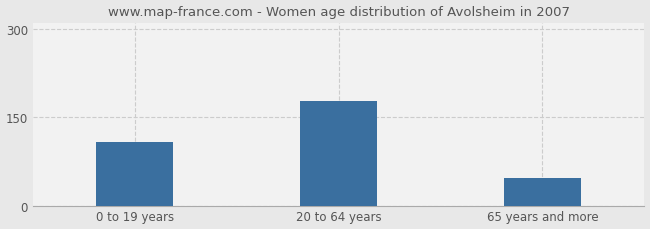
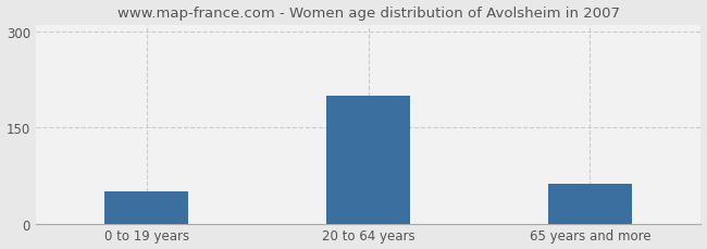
0 to 19 years: 108 -> 50
20 to 64 years: 178 -> 200
65 years and more: 47 -> 62
